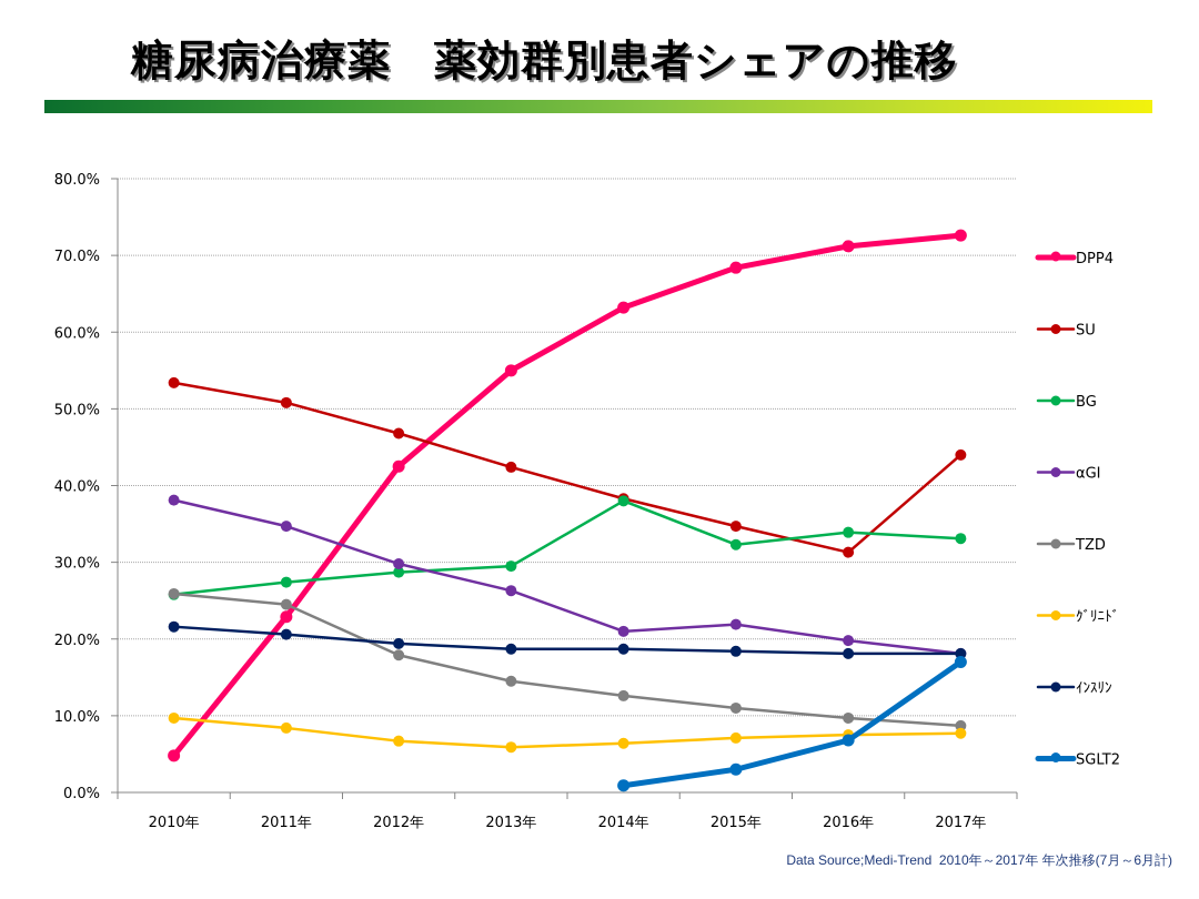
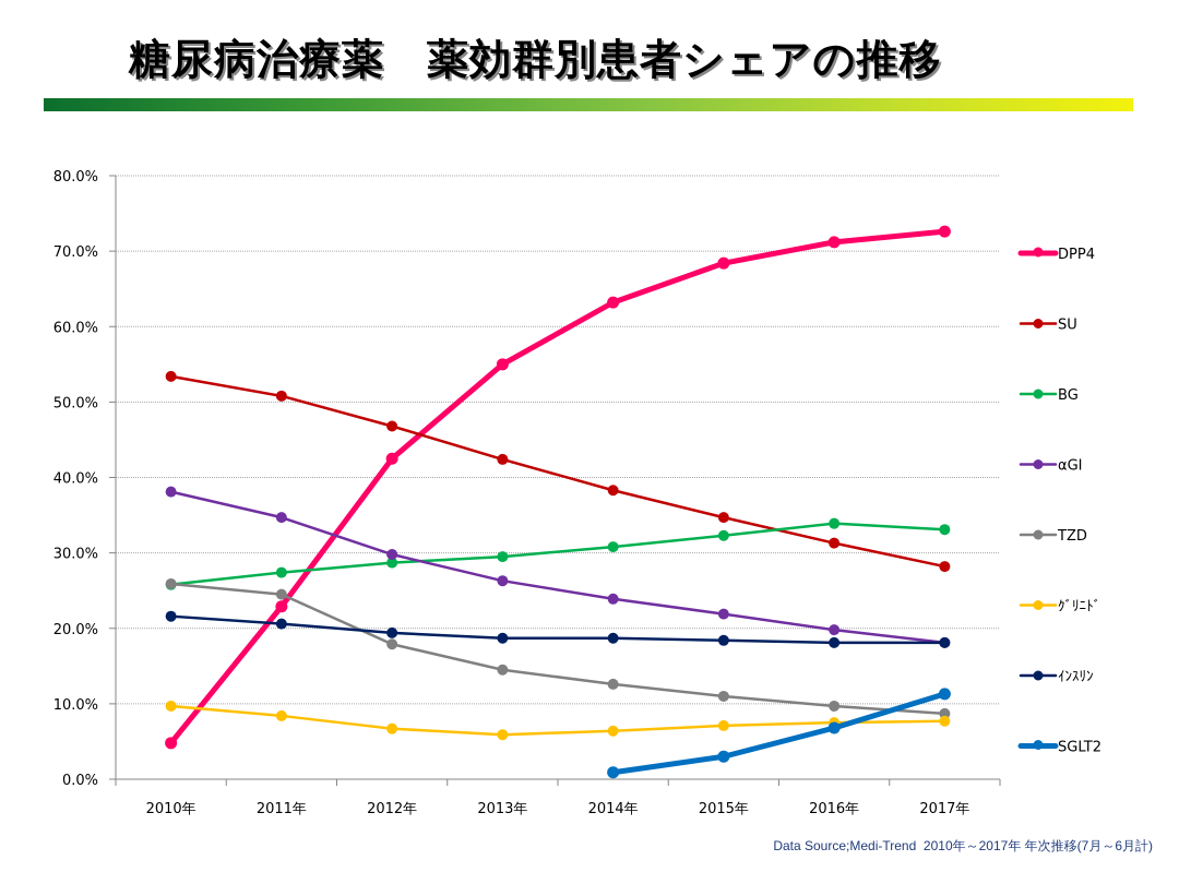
BG/2014年: 38% -> 31%
αGI/2014年: 21% -> 24%
SU/2017年: 44% -> 28%
SGLT2/2017年: 17% -> 11%
